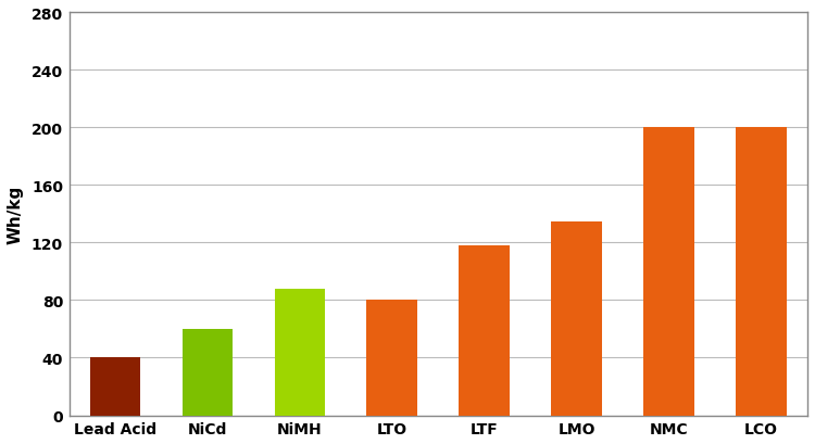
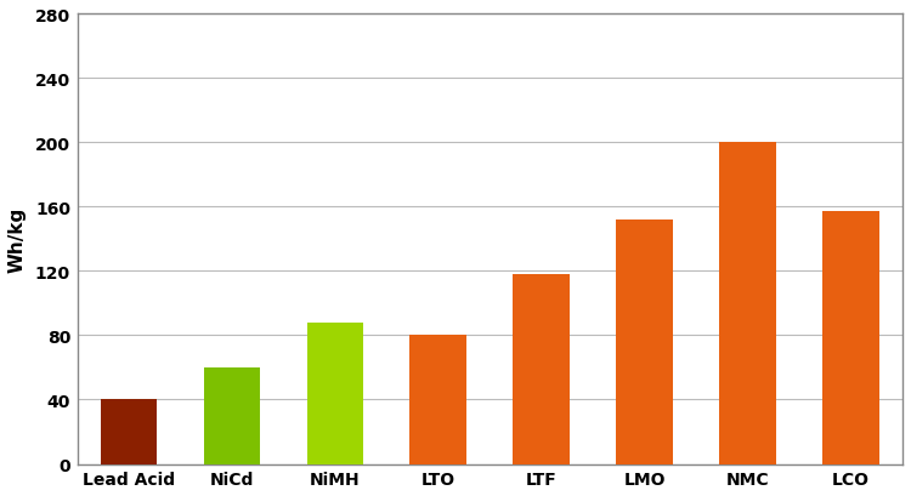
LMO: 135 -> 152
LCO: 200 -> 157
